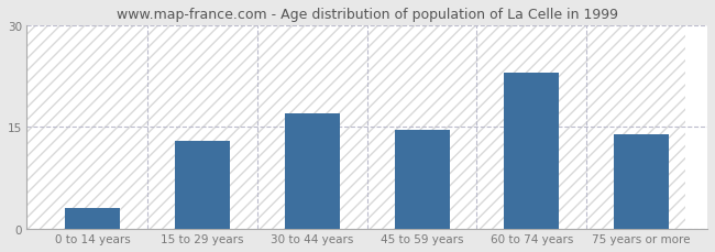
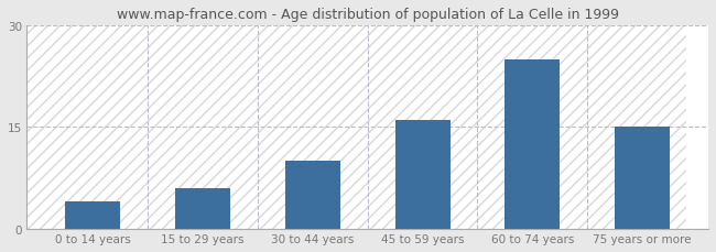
0 to 14 years: 3.0 -> 4.0
15 to 29 years: 13.0 -> 6.0
30 to 44 years: 17.0 -> 10.0
45 to 59 years: 14.5 -> 16.0
60 to 74 years: 23.0 -> 25.0
75 years or more: 14.0 -> 15.0
